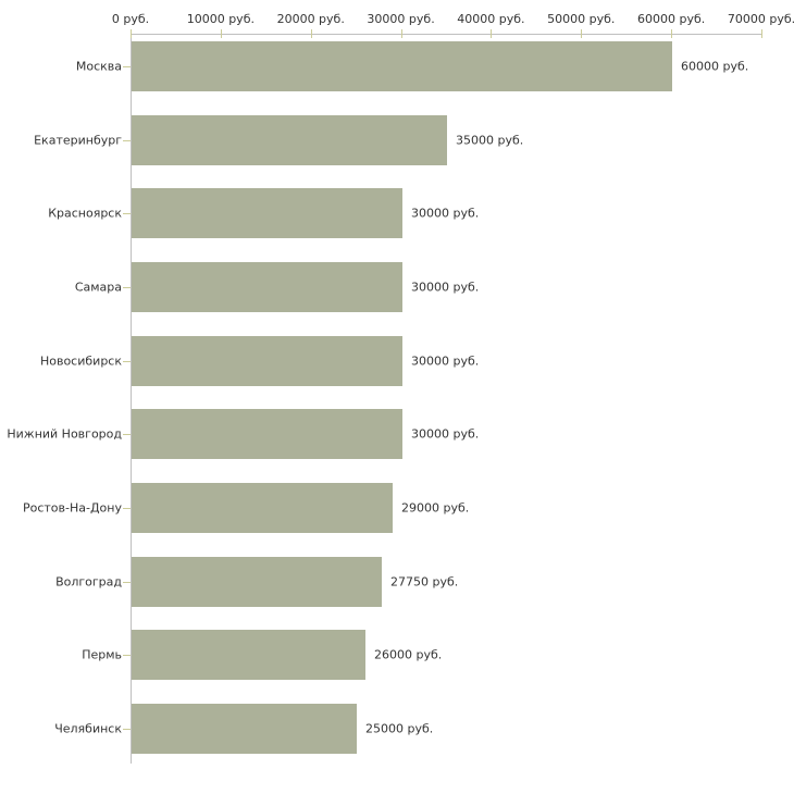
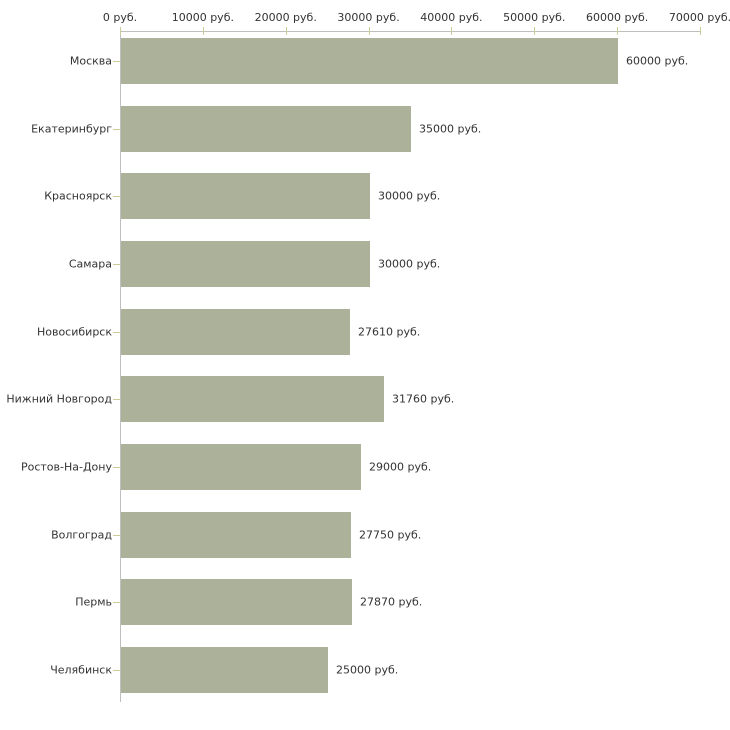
Новосибирск: 30000 -> 27610
Нижний Новгород: 30000 -> 31760
Пермь: 26000 -> 27870
